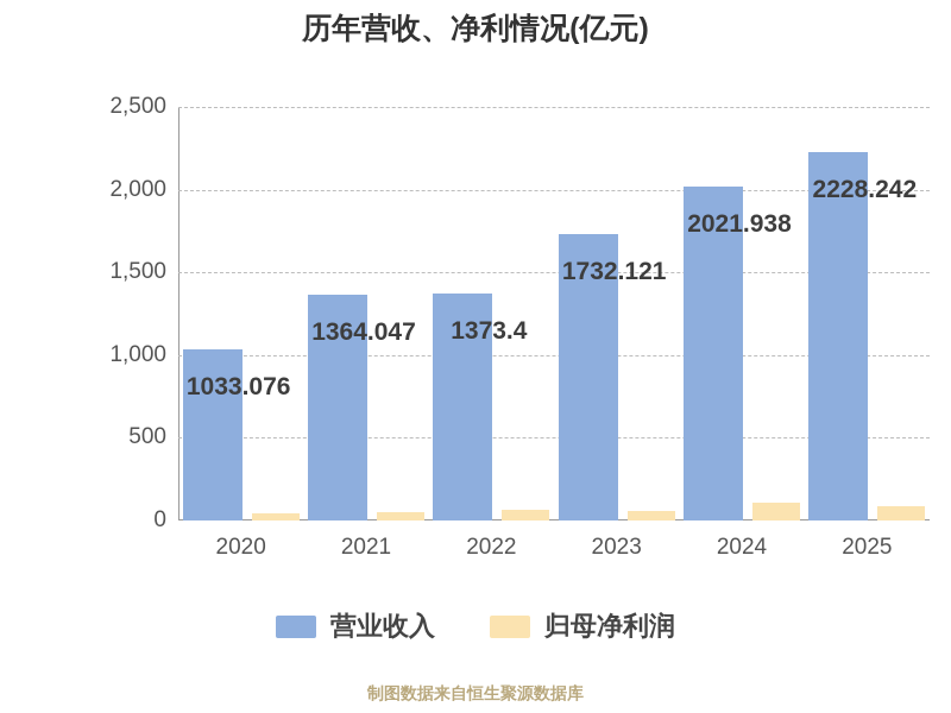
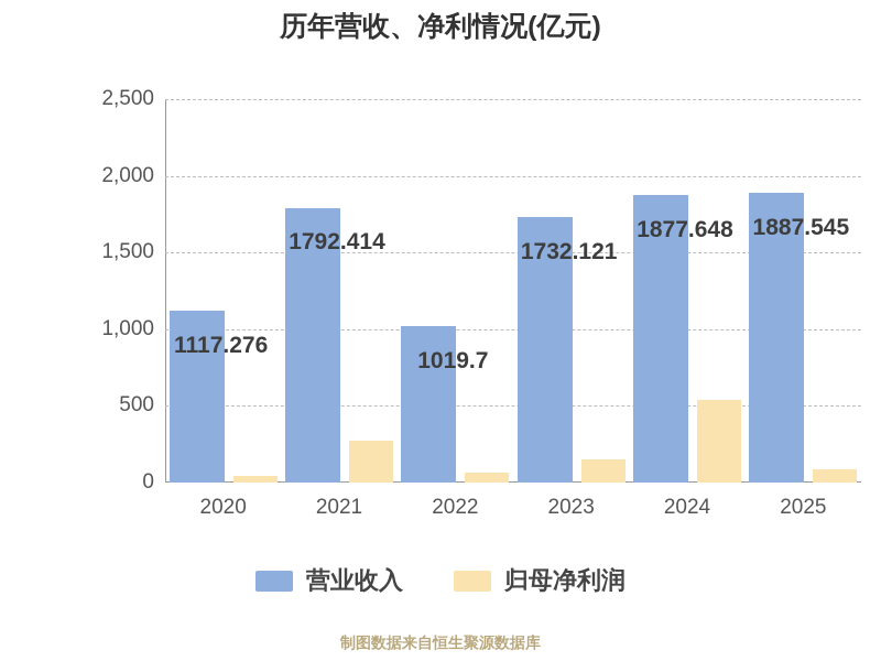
营业收入/2020: 1033.076 -> 1117.276
营业收入/2021: 1364.047 -> 1792.414
归母净利润/2021: 50 -> 270
营业收入/2022: 1373.4 -> 1019.7
归母净利润/2023: 60 -> 150
营业收入/2024: 2021.938 -> 1877.648
归母净利润/2024: 110 -> 540
营业收入/2025: 2228.242 -> 1887.545
